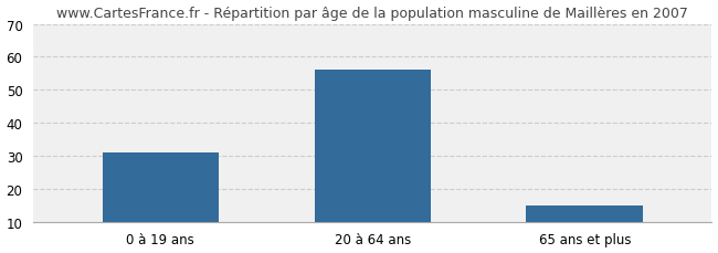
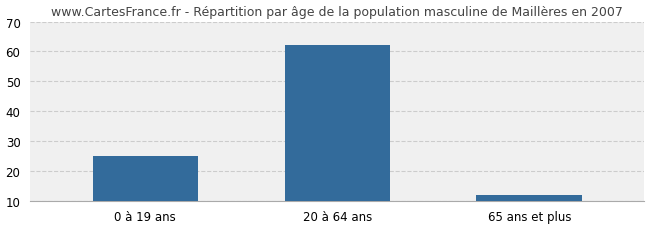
0 à 19 ans: 31 -> 25
20 à 64 ans: 56 -> 62
65 ans et plus: 15 -> 12
